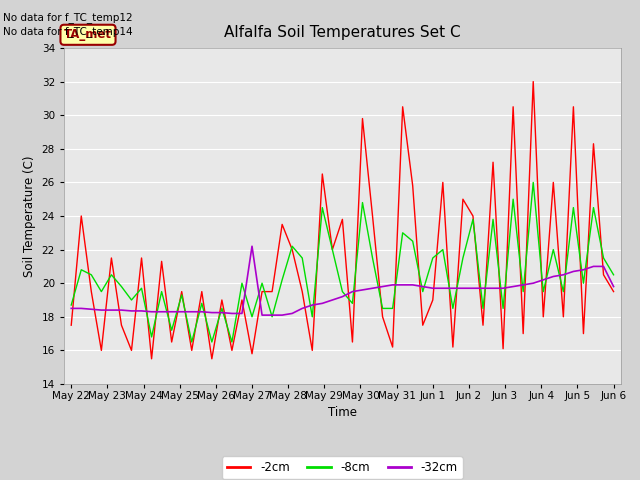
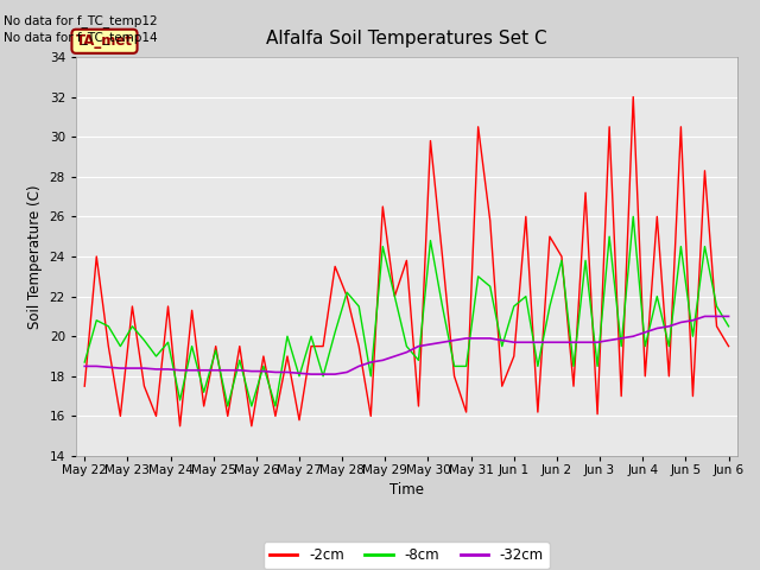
-32cm/May 27: 22.2 -> 18.1
-32cm/Jun 6: 19.8 -> 21.0
